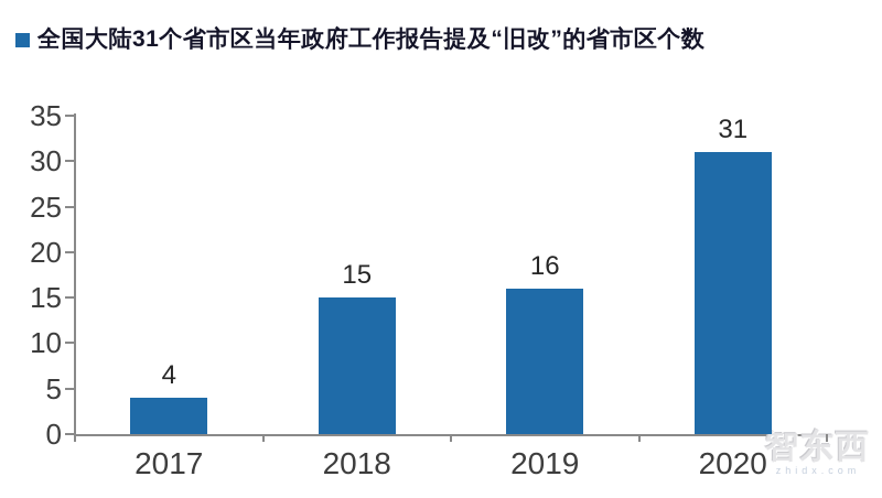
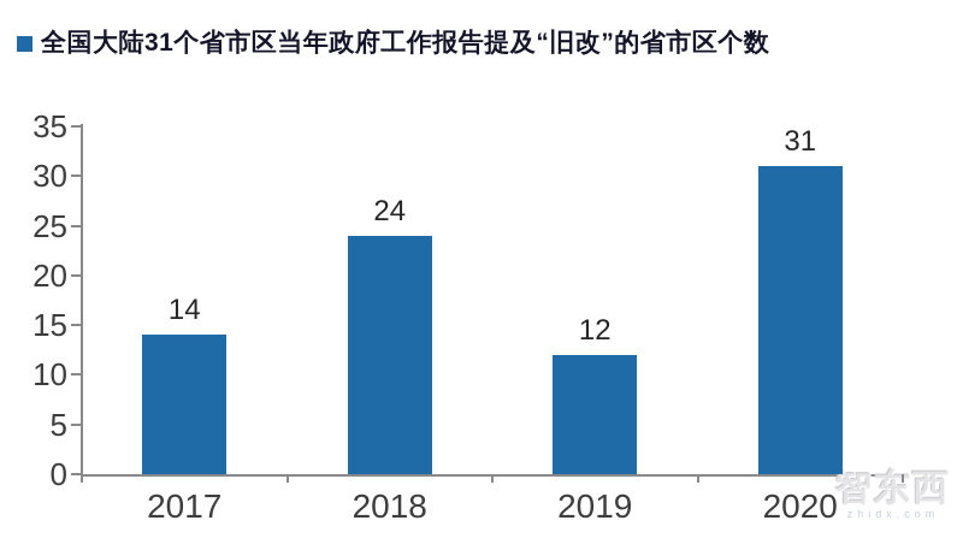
2017: 4 -> 14
2018: 15 -> 24
2019: 16 -> 12
